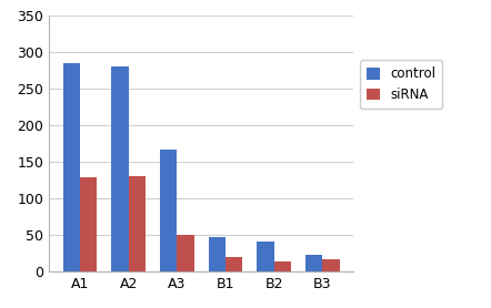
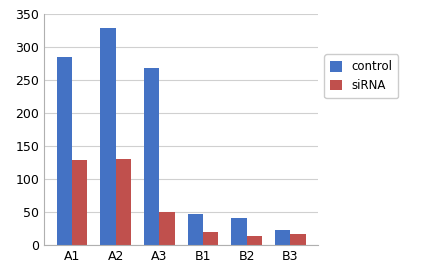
control/A2: 280 -> 328
control/A3: 167 -> 268
